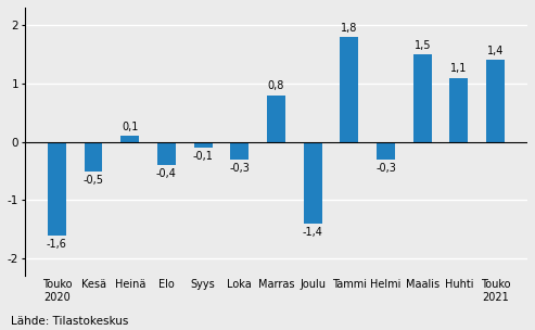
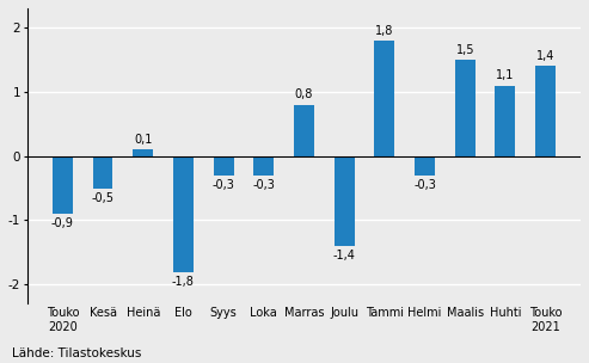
Touko 2020: -1,6 -> -0,9
Elo: -0,4 -> -1,8
Syys: -0,1 -> -0,3
